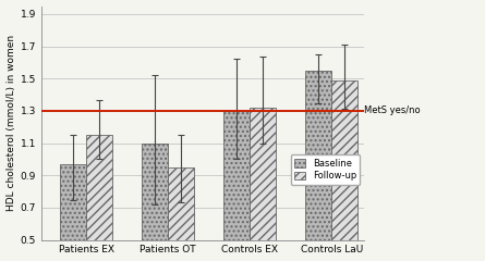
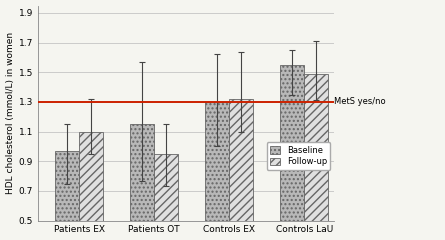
Follow-up/Patients EX: 1.15 -> 1.10
Baseline/Patients OT: 1.10 -> 1.15
